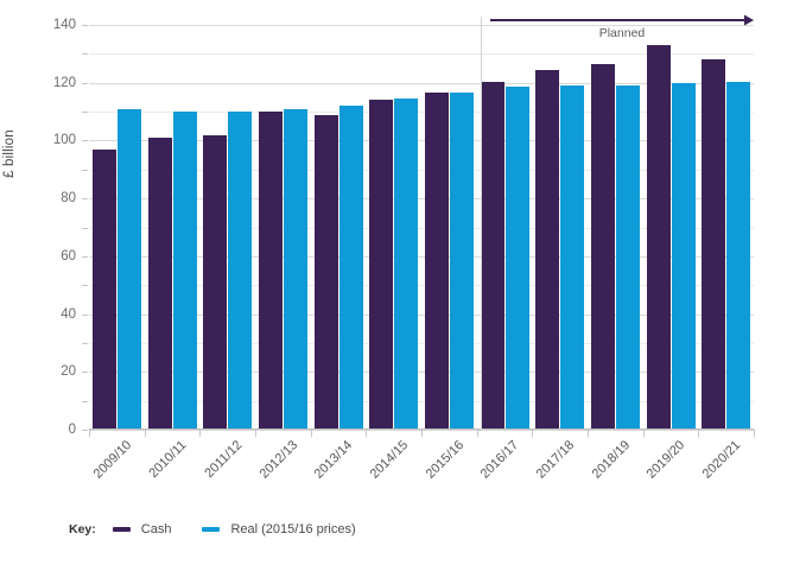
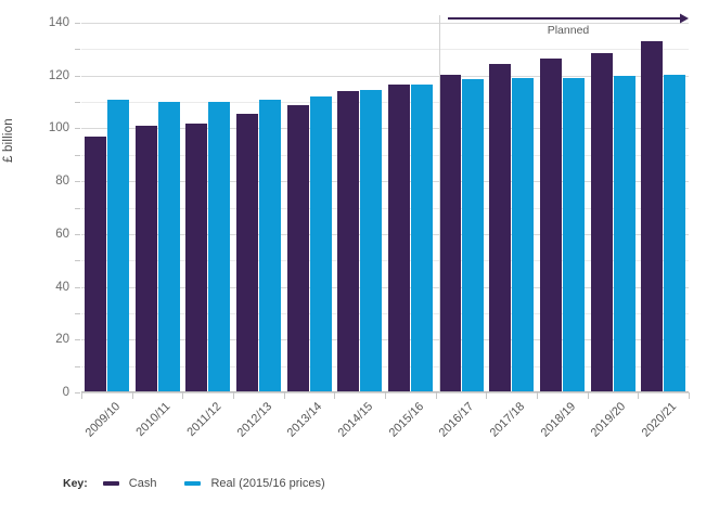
Cash/2012/13: 110 -> 106
Cash/2019/20: 133 -> 128
Cash/2020/21: 128 -> 133
